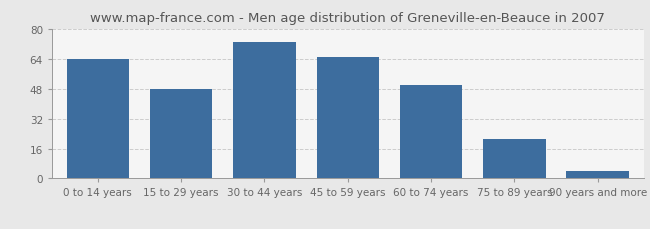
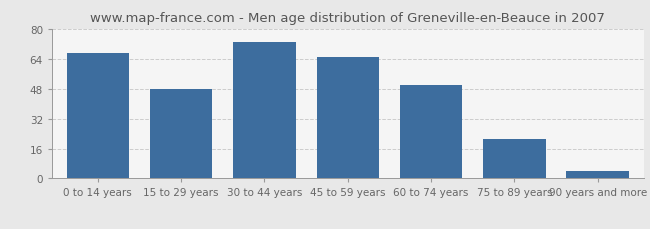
0 to 14 years: 64 -> 67
